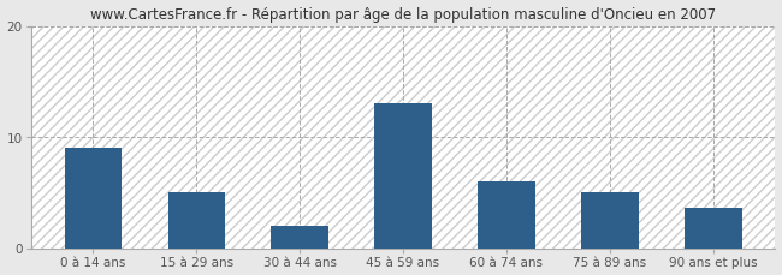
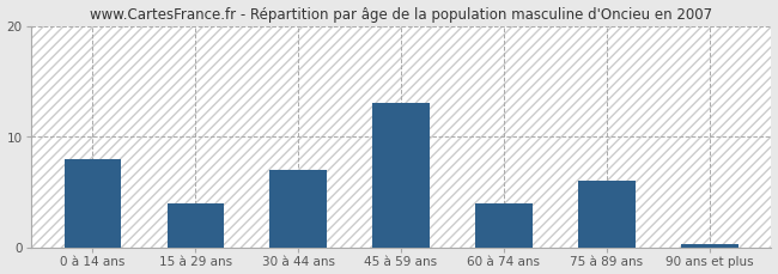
0 à 14 ans: 9.0 -> 8.0
15 à 29 ans: 5.0 -> 4.0
30 à 44 ans: 2.0 -> 7.0
60 à 74 ans: 6.0 -> 4.0
75 à 89 ans: 5.0 -> 6.0
90 ans et plus: 3.6 -> 0.3
